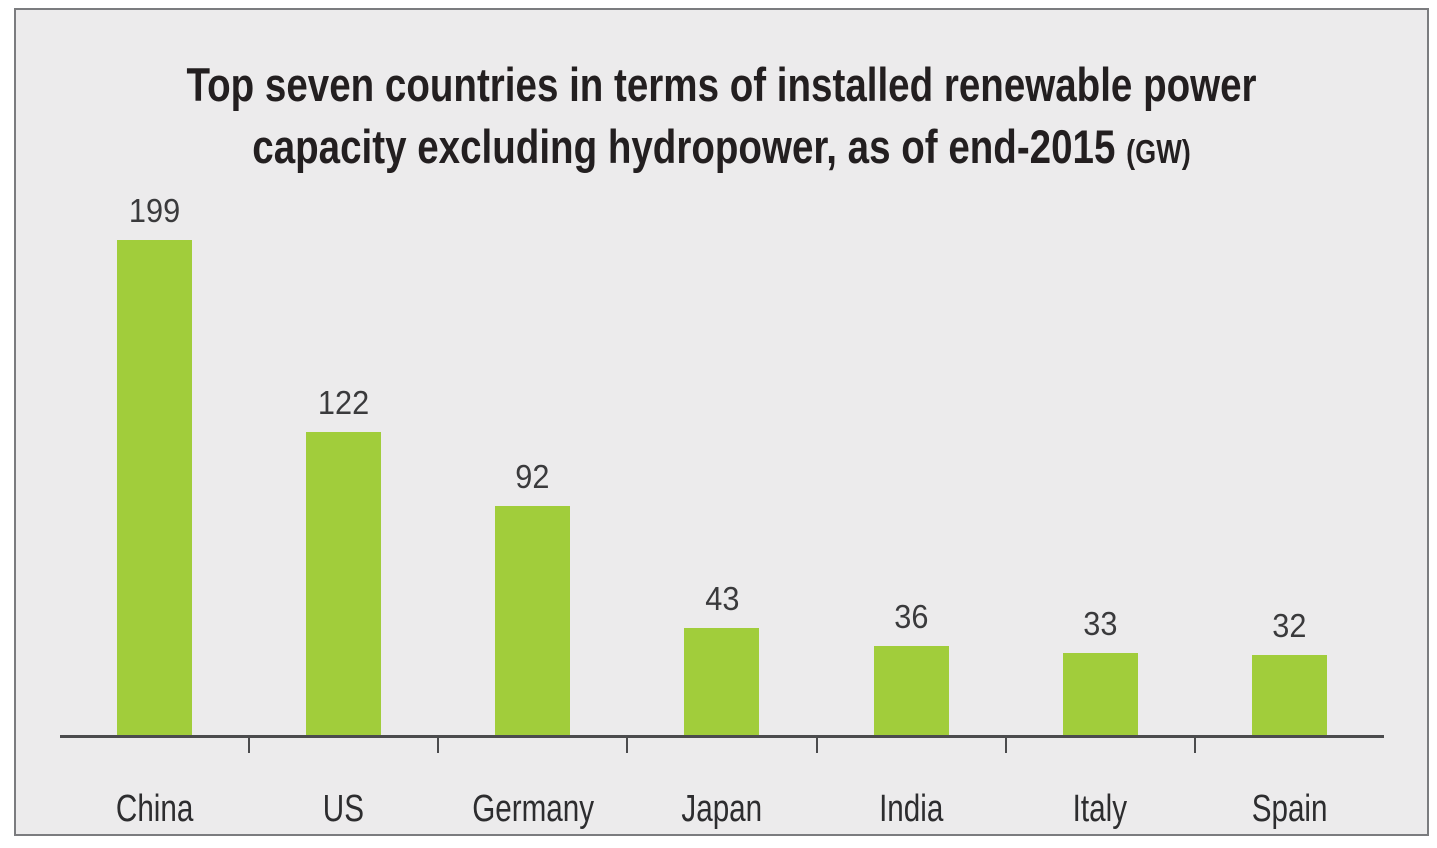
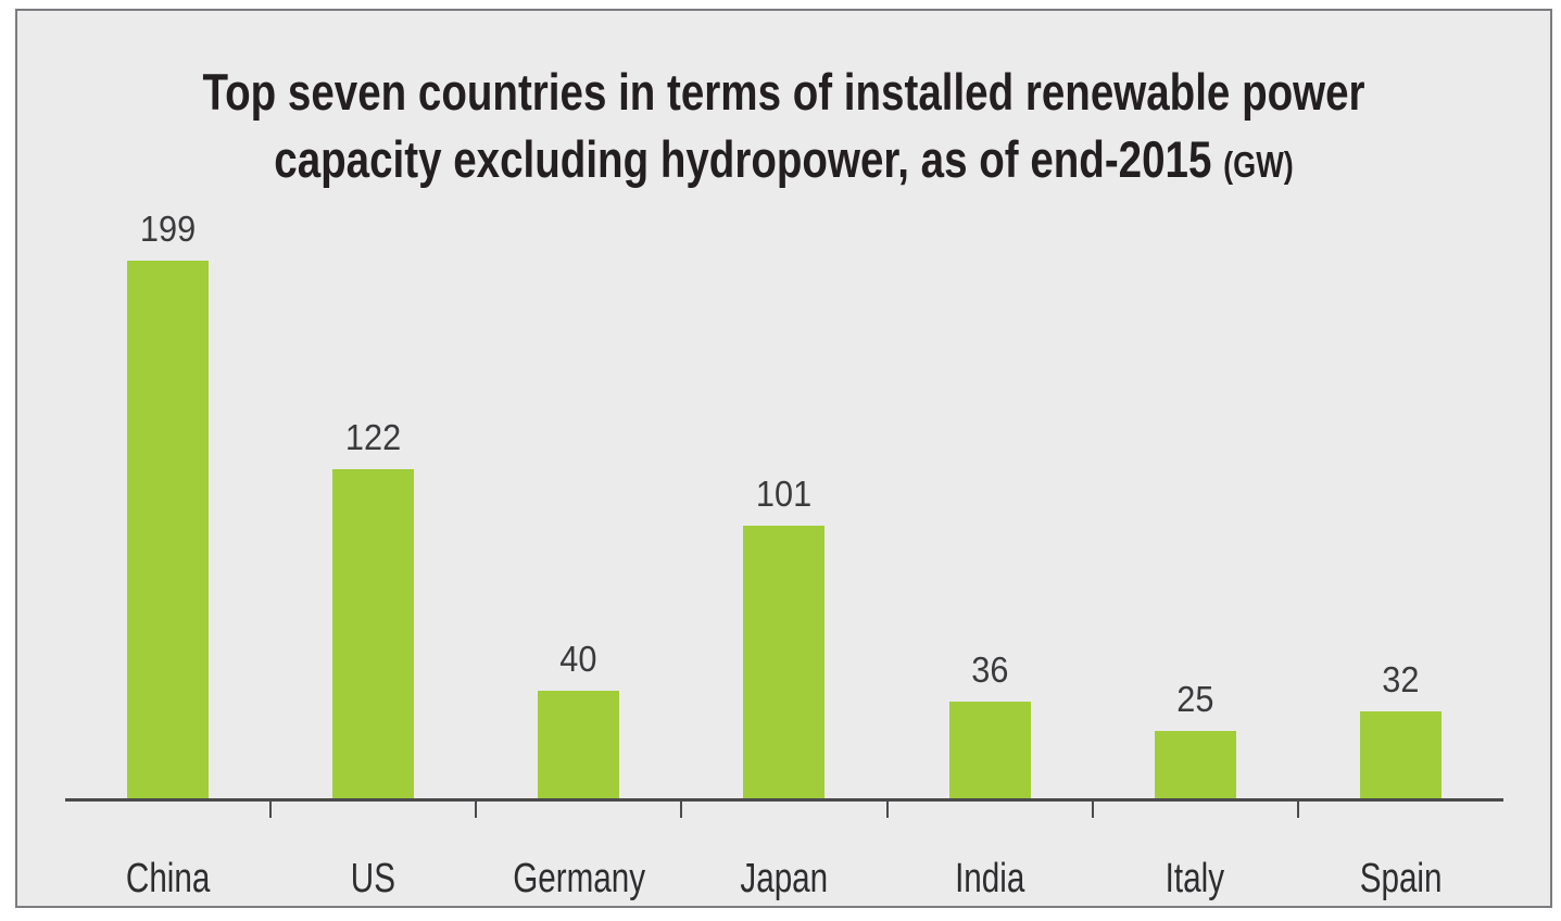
Germany: 92 -> 40
Japan: 43 -> 101
Italy: 33 -> 25
